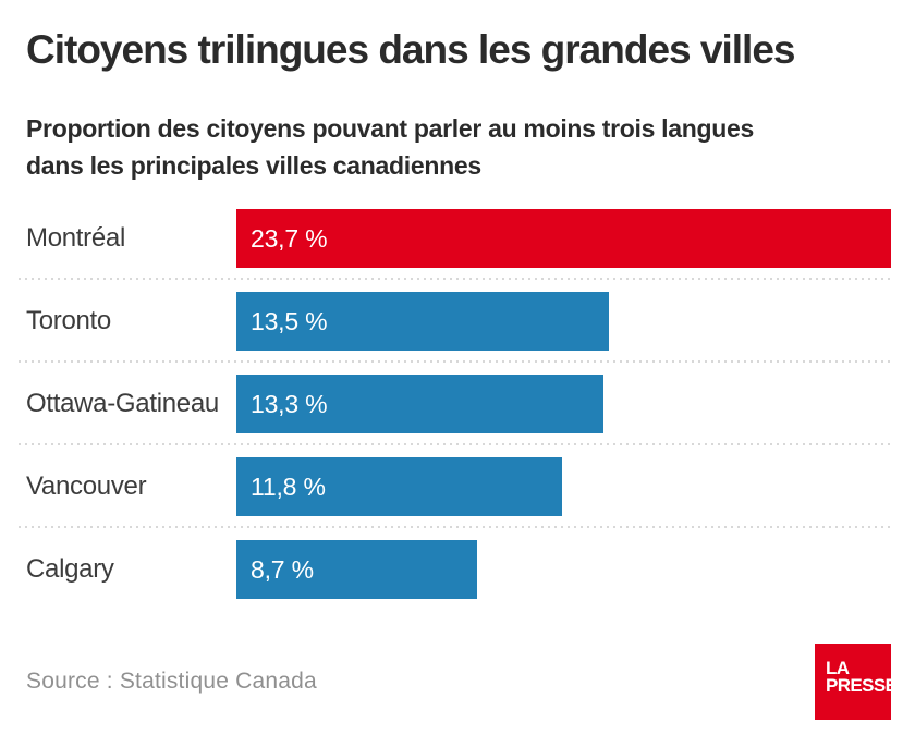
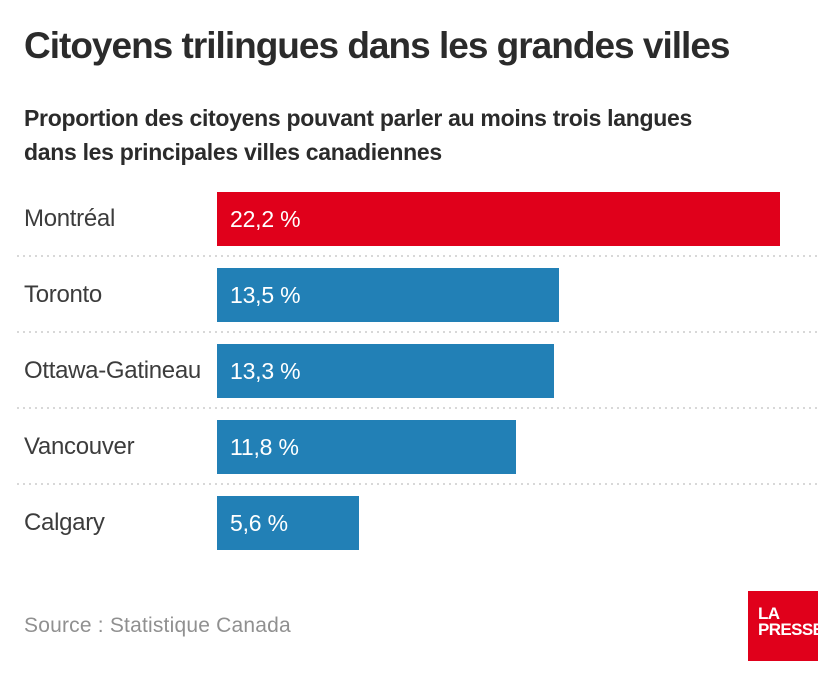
Montréal: 23,7 -> 22,2
Calgary: 8,7 -> 5,6
